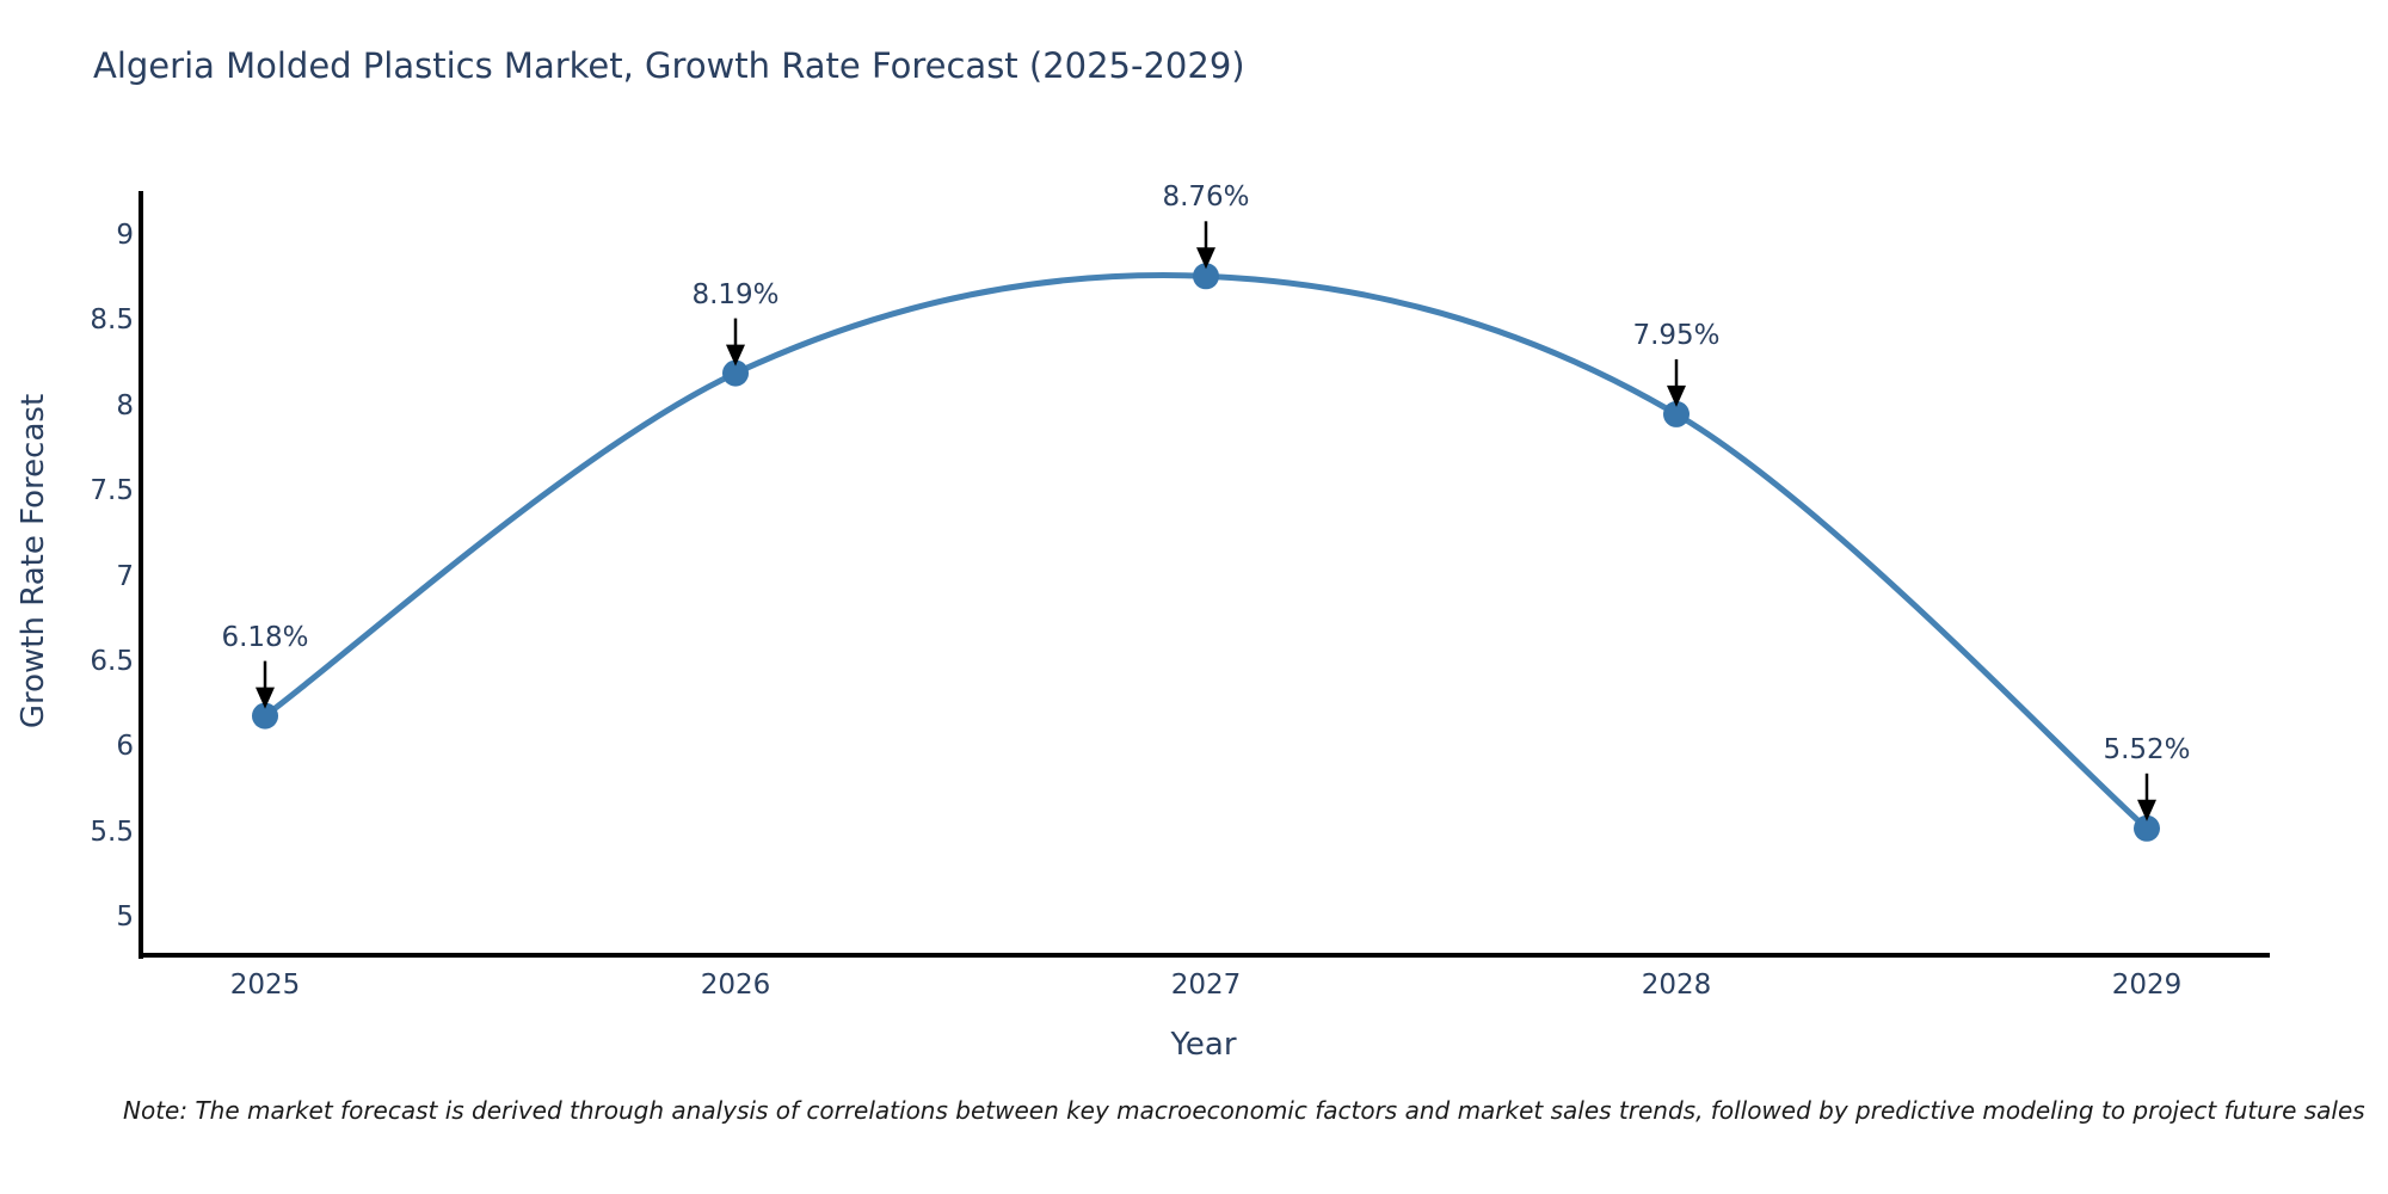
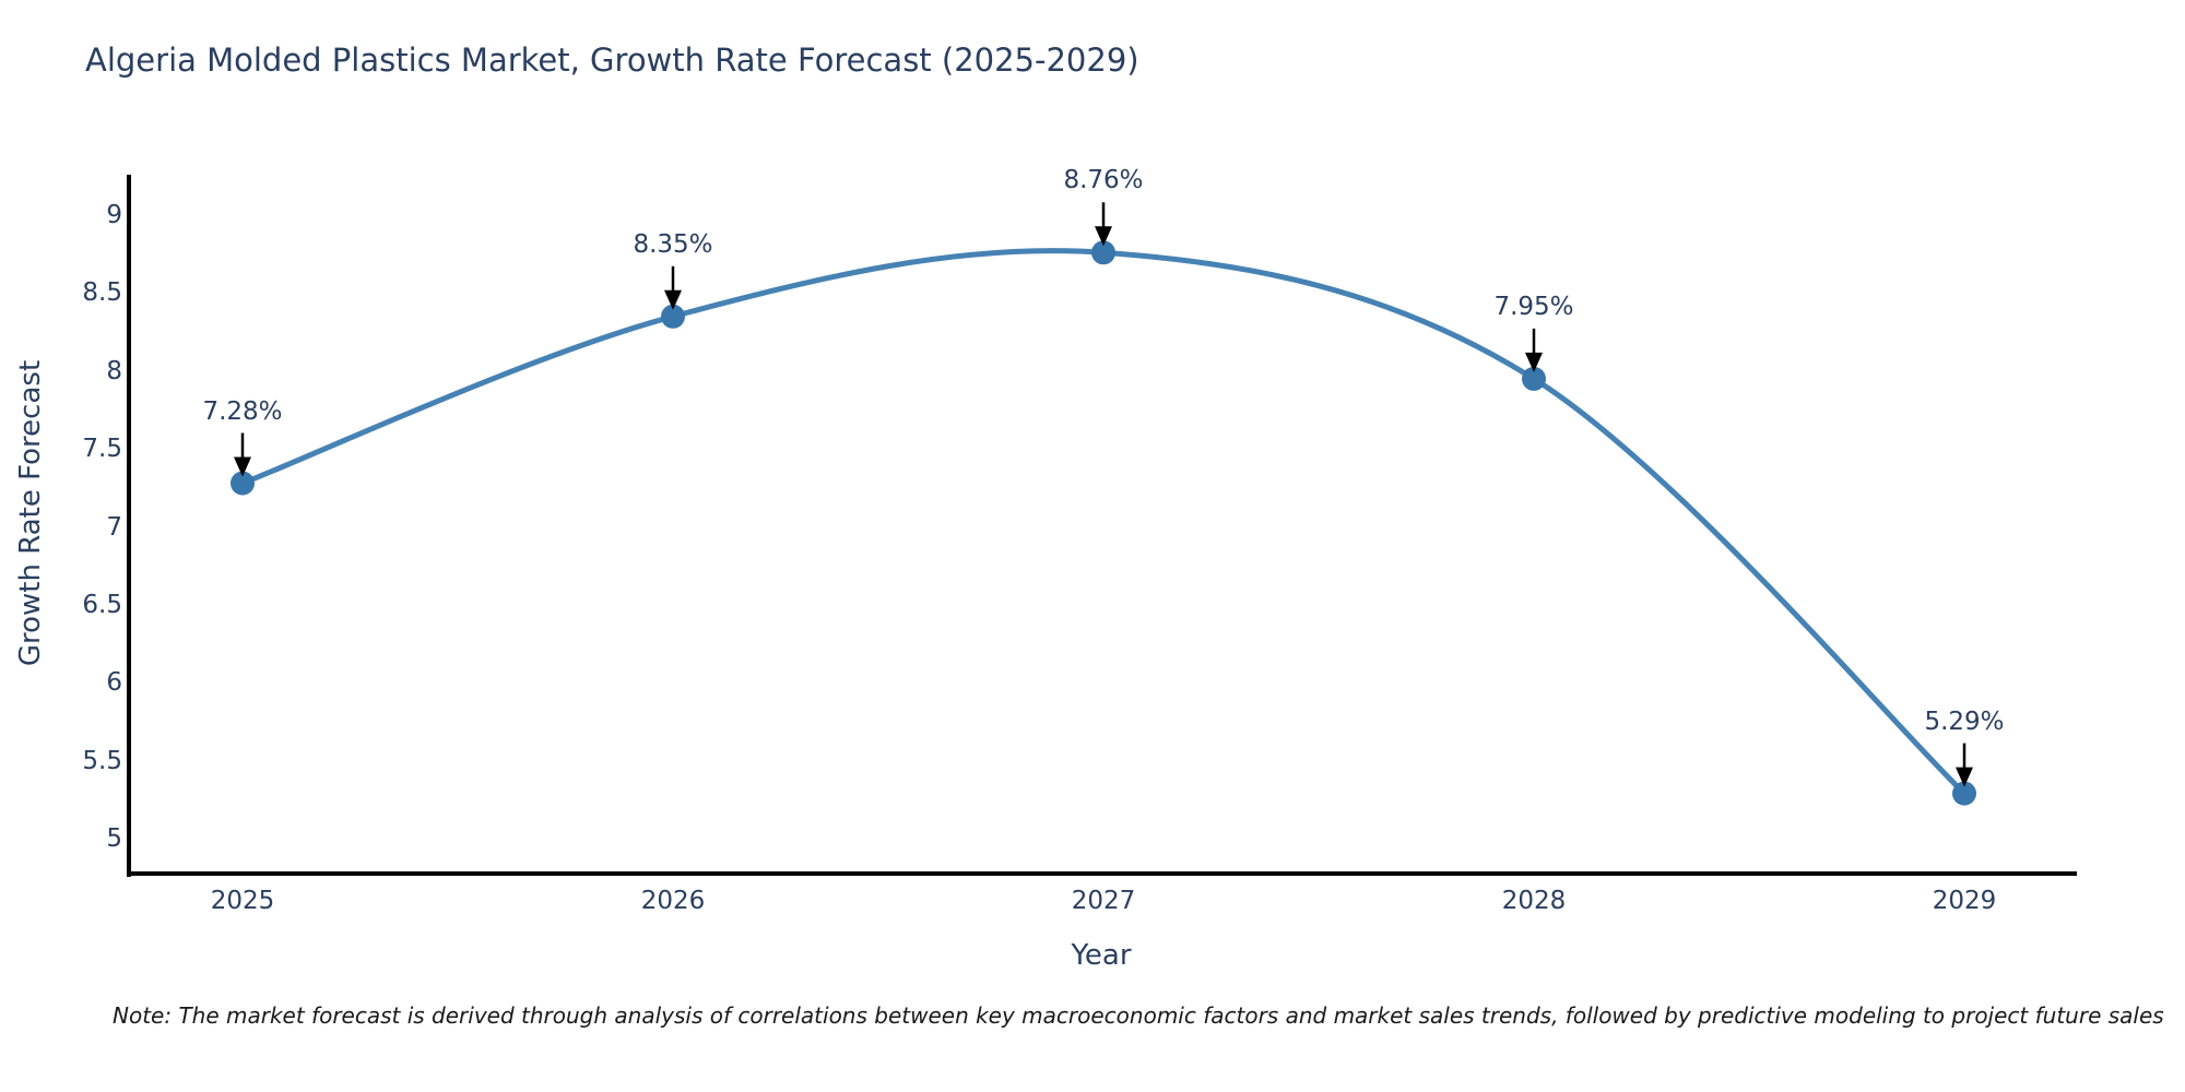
2025: 6.18% -> 7.28%
2026: 8.19% -> 8.35%
2029: 5.52% -> 5.29%
